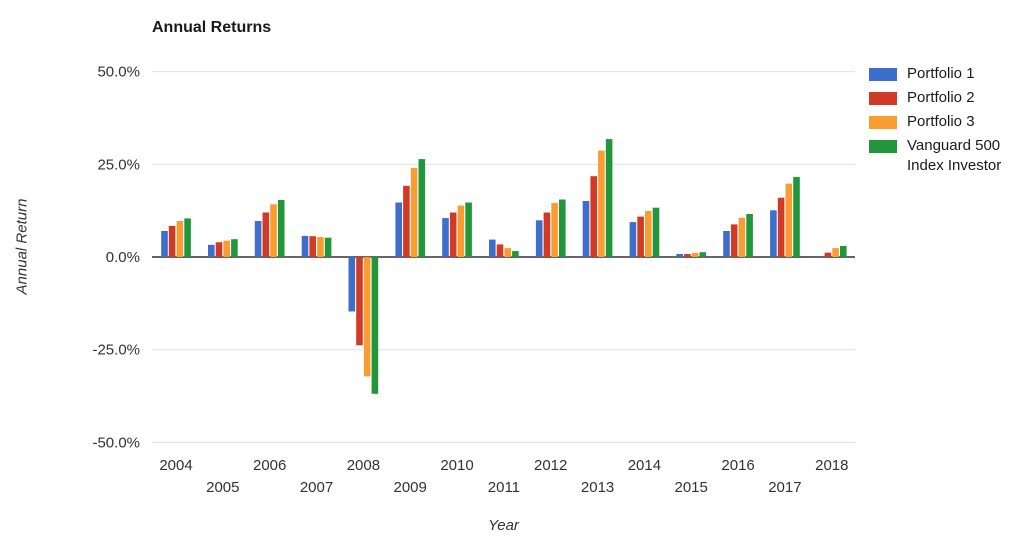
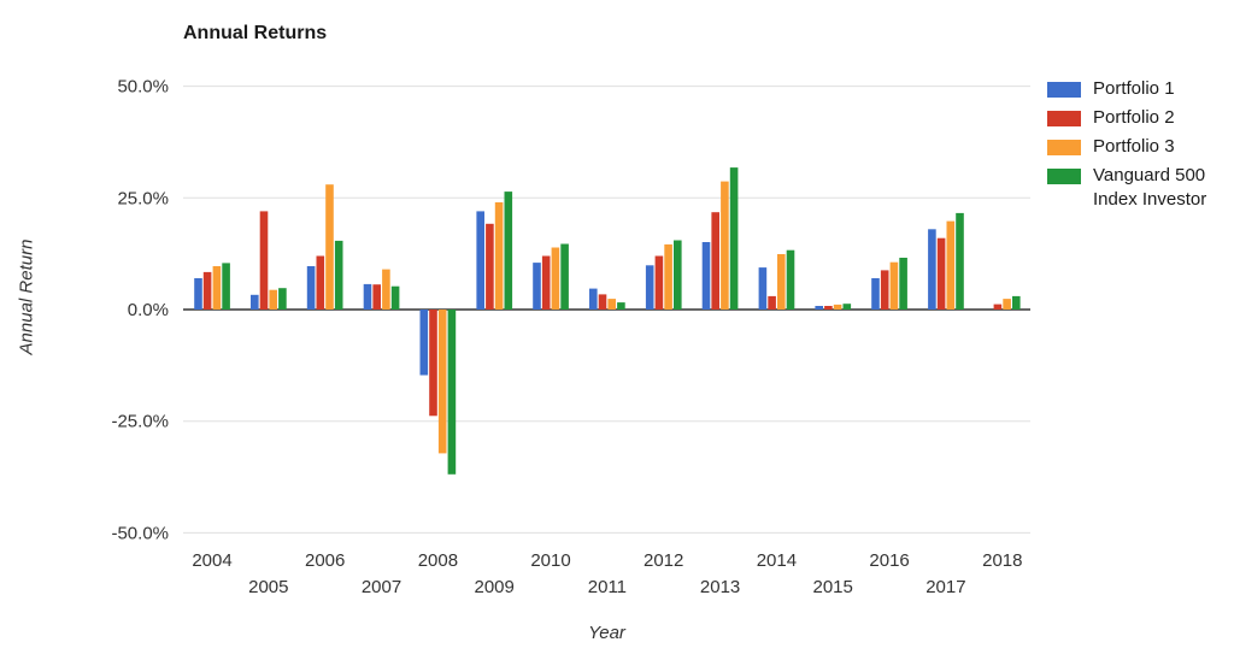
Portfolio 2/2005: 4% -> 22%
Portfolio 3/2006: 14% -> 28%
Portfolio 3/2007: 5% -> 9%
Portfolio 1/2009: 15% -> 22%
Portfolio 2/2014: 11% -> 3%
Portfolio 1/2017: 13% -> 18%
